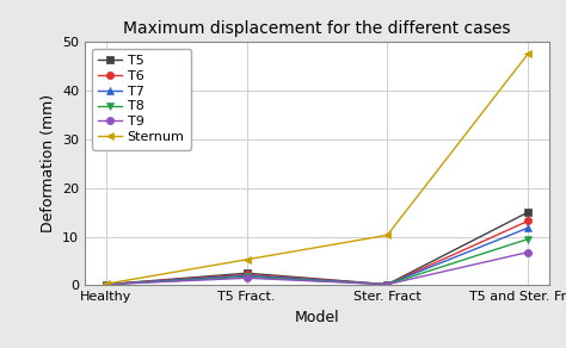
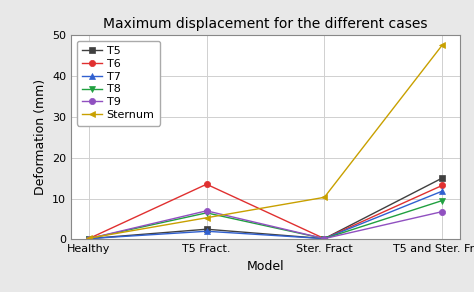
T6/T5 Fract.: 2.2 -> 13.5
T8/T5 Fract.: 1.7 -> 6.5
T9/T5 Fract.: 1.5 -> 7.0
